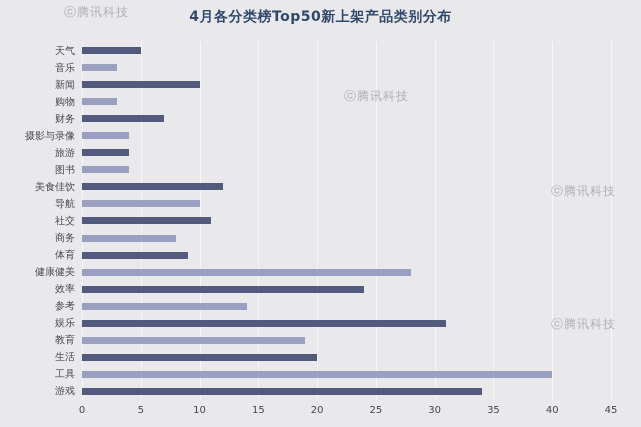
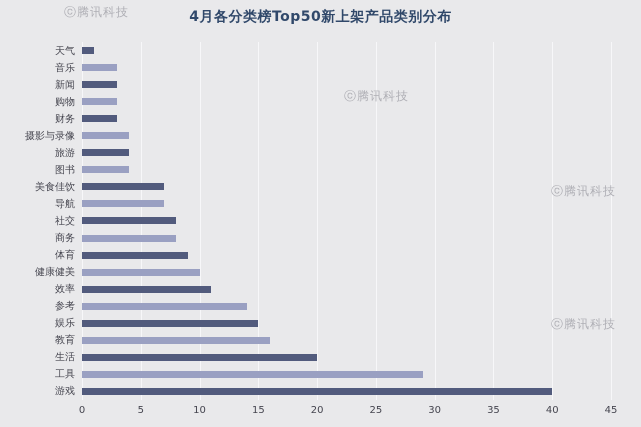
天气: 5 -> 1
新闻: 10 -> 3
财务: 7 -> 3
美食佳饮: 12 -> 7
导航: 10 -> 7
社交: 11 -> 8
健康健美: 28 -> 10
效率: 24 -> 11
娱乐: 31 -> 15
教育: 19 -> 16
工具: 40 -> 29
游戏: 34 -> 40
